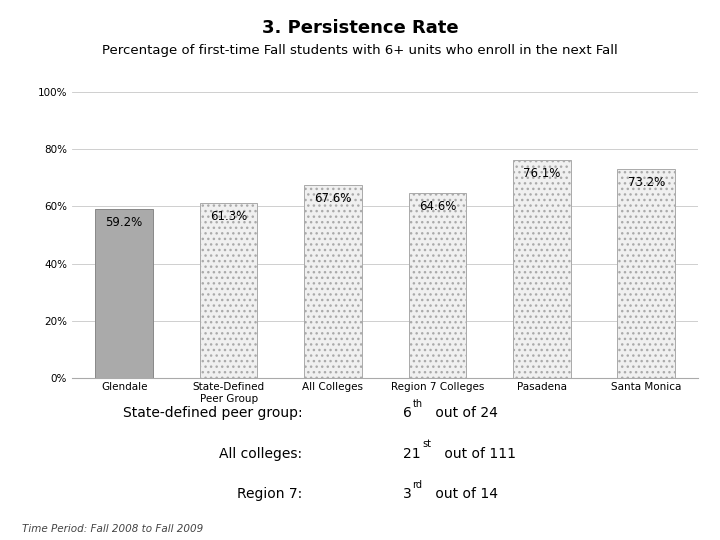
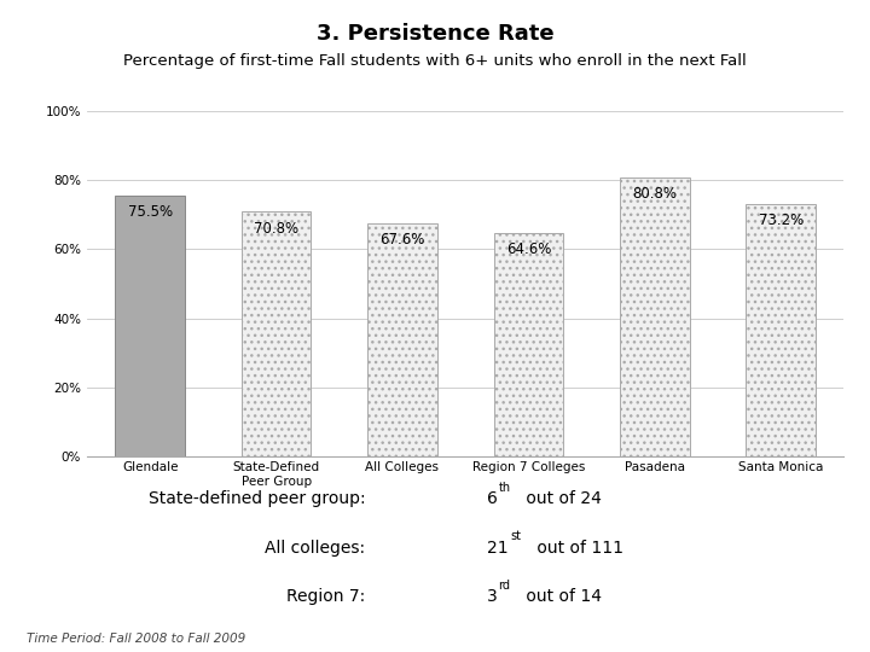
Glendale: 59.2% -> 75.5%
State-Defined Peer Group: 61.3% -> 70.8%
Pasadena: 76.1% -> 80.8%
